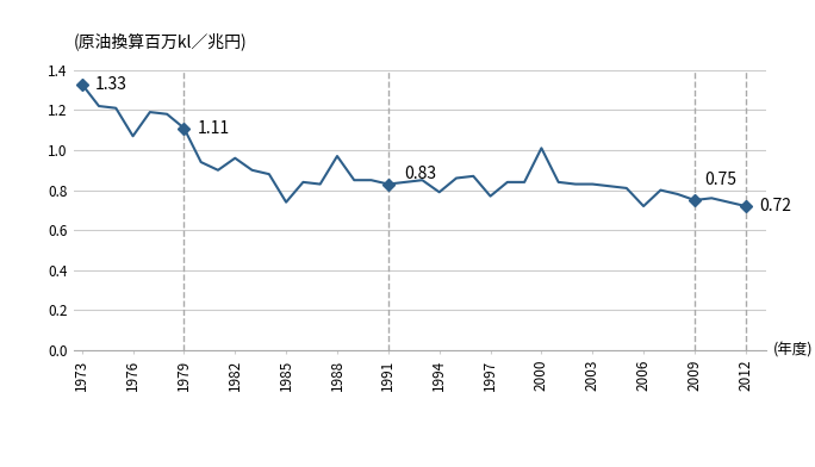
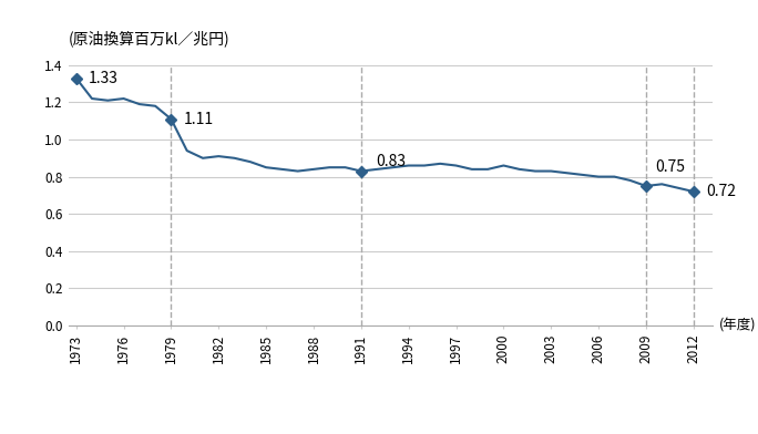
1976: 1.07 -> 1.22
1982: 0.96 -> 0.91
1985: 0.74 -> 0.85
1988: 0.97 -> 0.84
1994: 0.79 -> 0.86
1997: 0.77 -> 0.86
2000: 1.01 -> 0.86
2006: 0.72 -> 0.80
